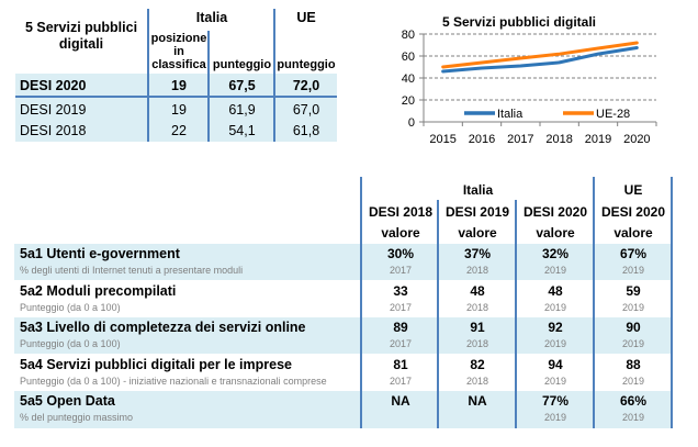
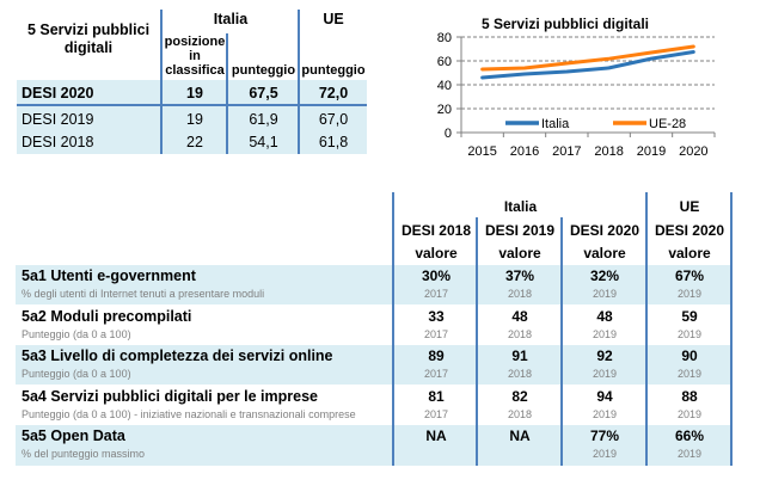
UE-28/2015: 50 -> 53
